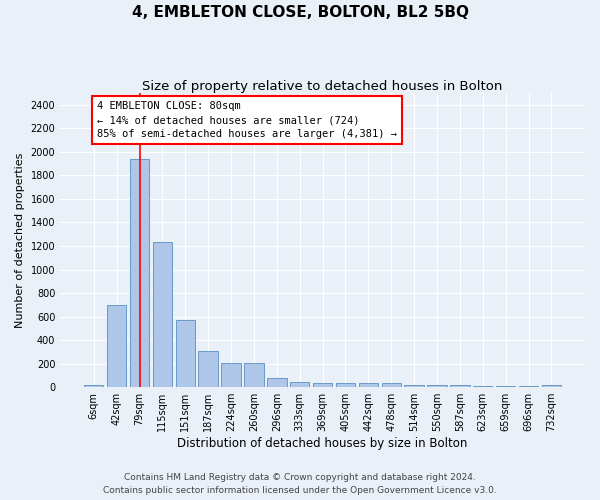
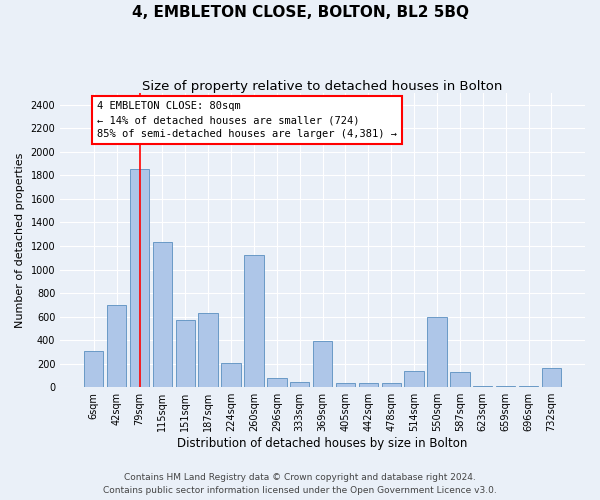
6sqm: 20 -> 310
79sqm: 1940 -> 1850
187sqm: 310 -> 630
260sqm: 200 -> 1120
369sqm: 40 -> 390
514sqm: 20 -> 140
550sqm: 20 -> 600
587sqm: 20 -> 130
732sqm: 20 -> 160
